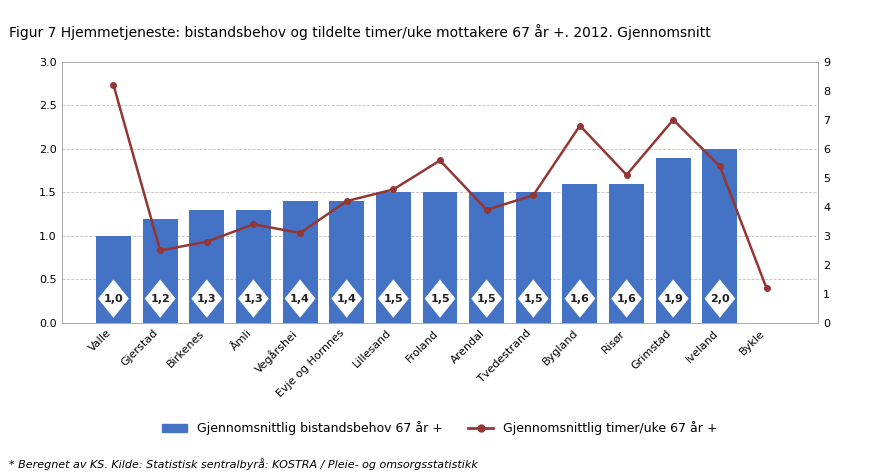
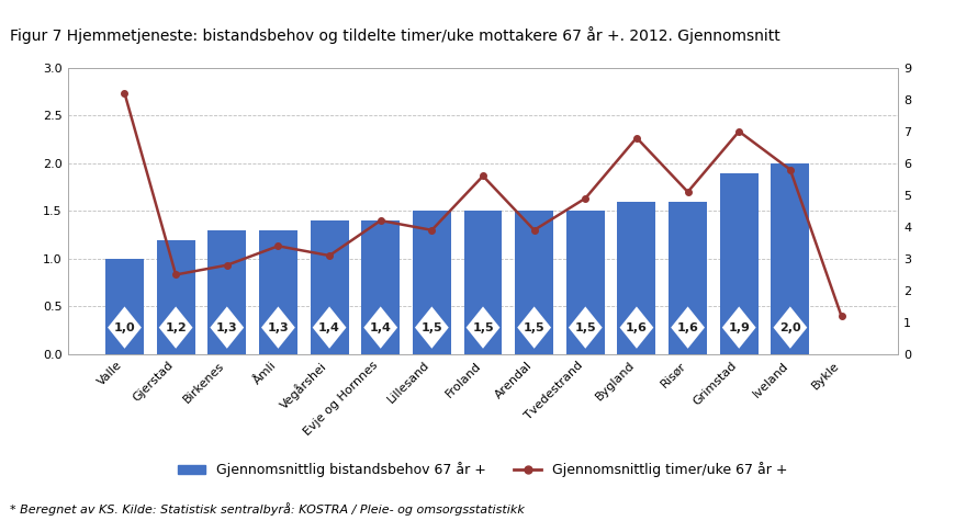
Gjennomsnittlig timer/uke 67 år +/Lillesand: 4.6 -> 3.9
Gjennomsnittlig timer/uke 67 år +/Tvedestrand: 4.4 -> 4.9
Gjennomsnittlig timer/uke 67 år +/Iveland: 5.4 -> 5.8
